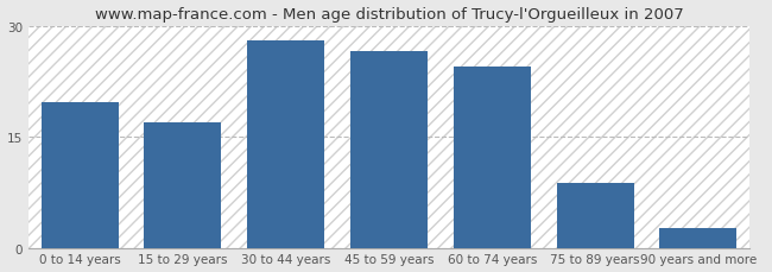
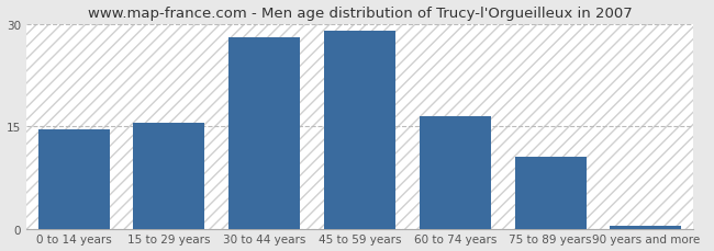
0 to 14 years: 19.6 -> 14.5
15 to 29 years: 17.0 -> 15.5
45 to 59 years: 26.6 -> 29.0
60 to 74 years: 24.4 -> 16.5
75 to 89 years: 8.8 -> 10.5
90 years and more: 2.6 -> 0.4
